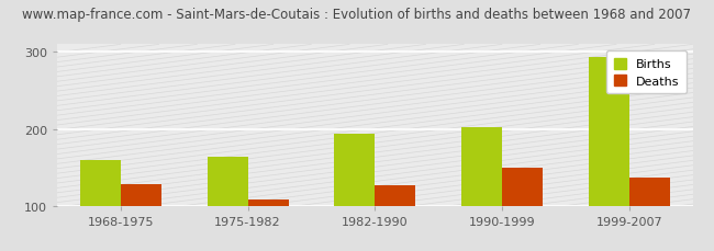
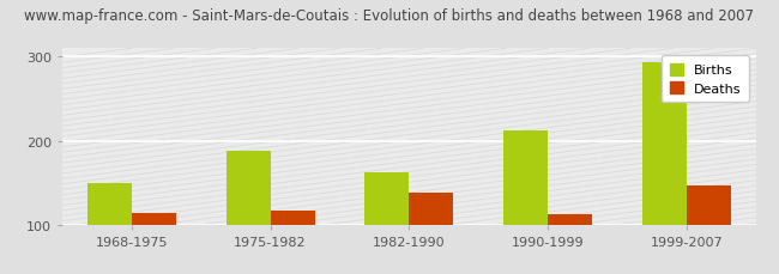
Births/1968-1975: 160 -> 150
Deaths/1968-1975: 128 -> 114
Births/1975-1982: 163 -> 188
Deaths/1975-1982: 108 -> 116
Births/1982-1990: 194 -> 162
Deaths/1982-1990: 126 -> 138
Births/1990-1999: 202 -> 212
Deaths/1990-1999: 150 -> 112
Deaths/1999-2007: 136 -> 146
